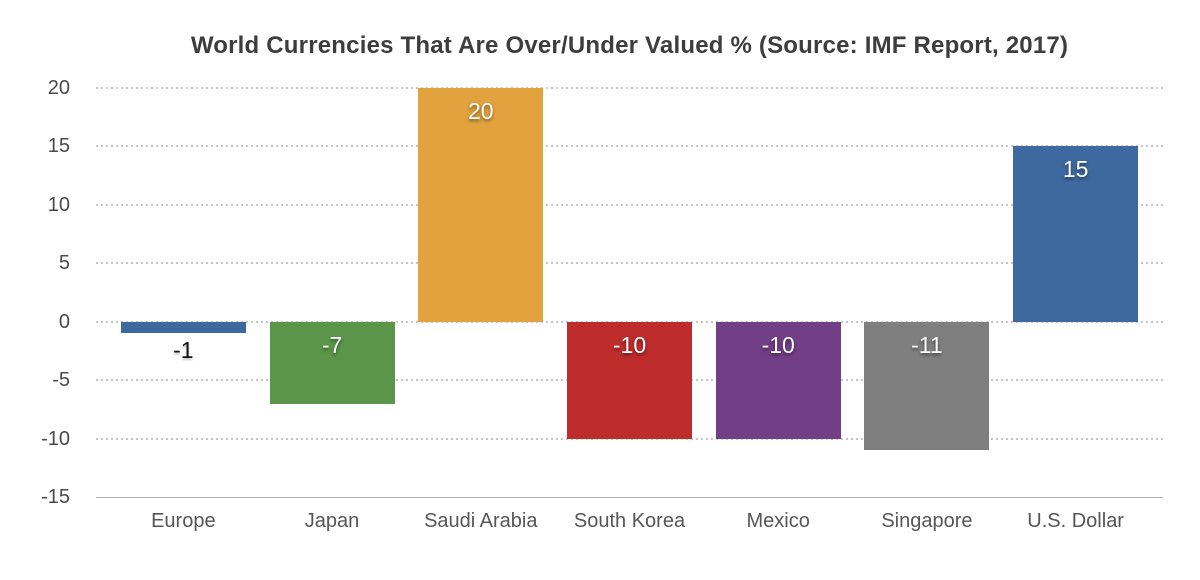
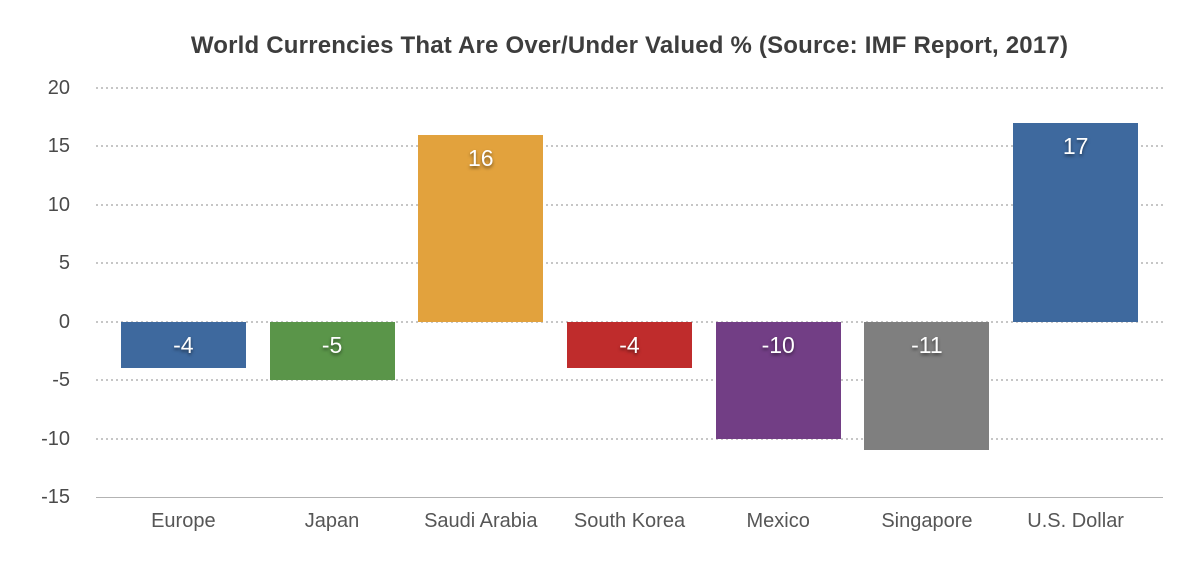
Europe: -1 -> -4
Japan: -7 -> -5
Saudi Arabia: 20 -> 16
South Korea: -10 -> -4
U.S. Dollar: 15 -> 17
